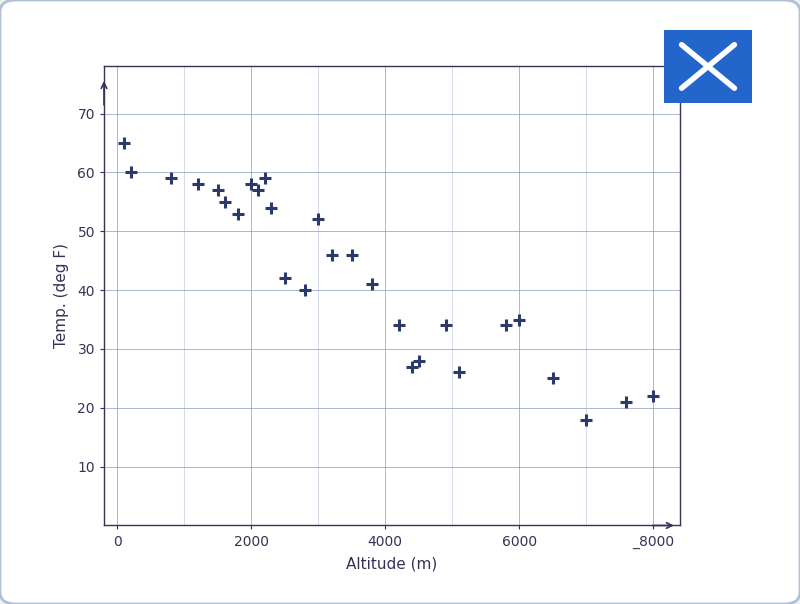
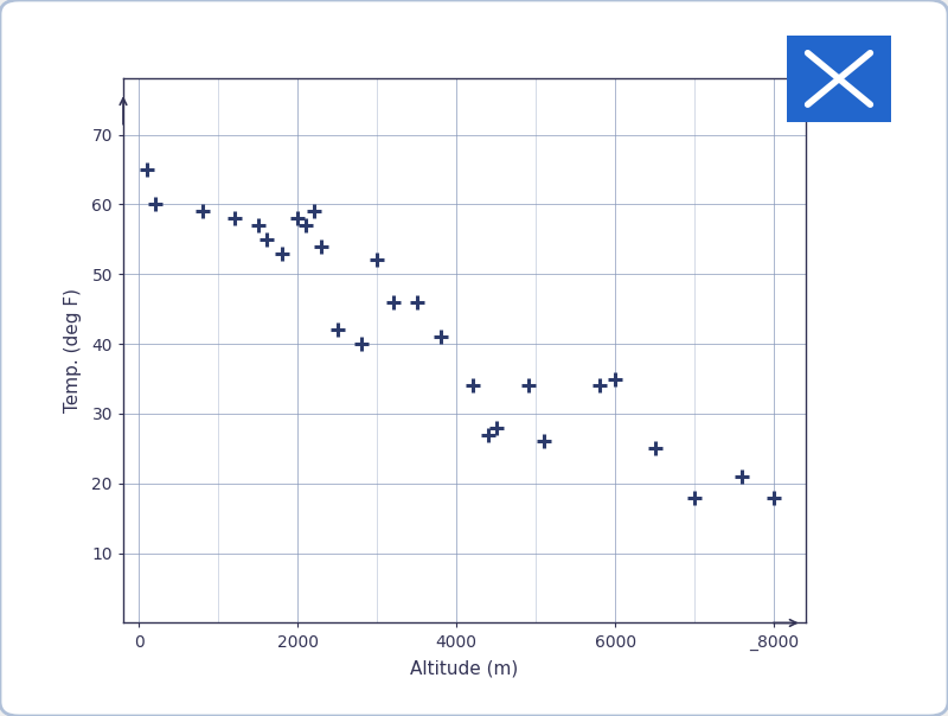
_8000: 22 -> 18
